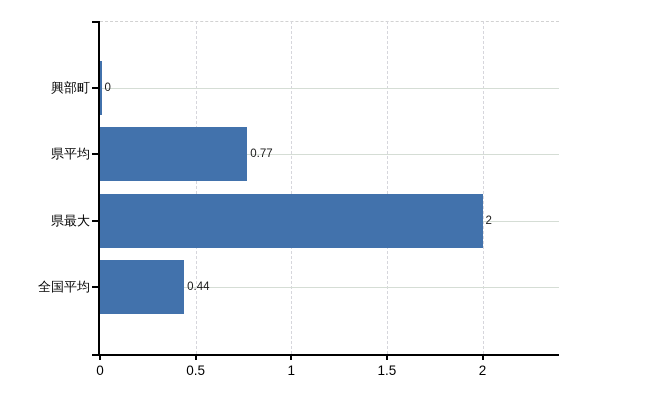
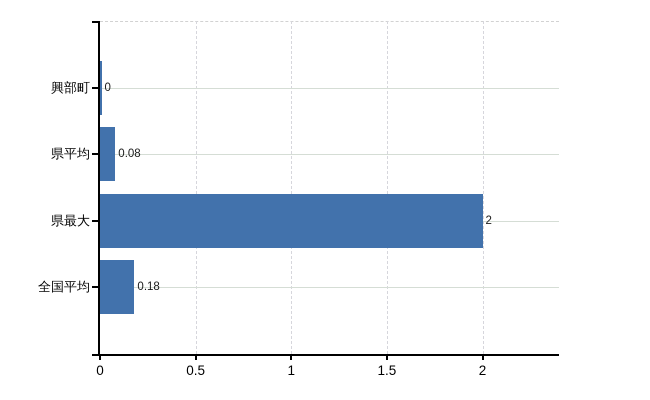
県平均: 0.77 -> 0.08
全国平均: 0.44 -> 0.18
